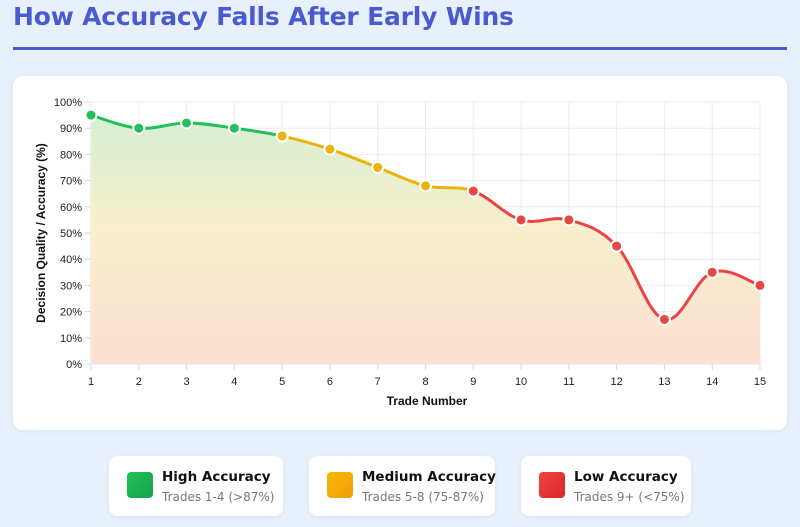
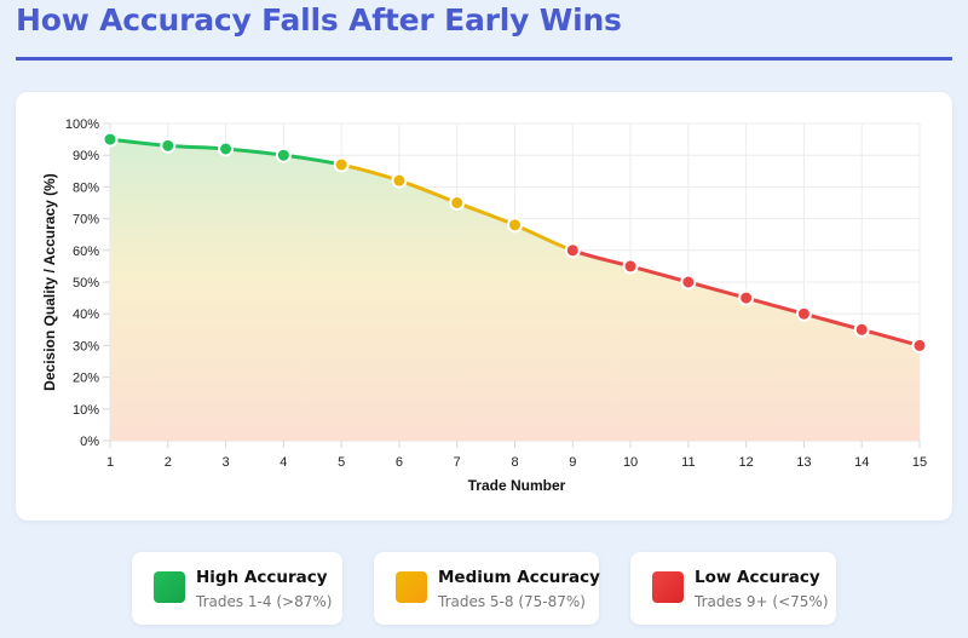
2: 90% -> 93%
9: 66% -> 60%
11: 55% -> 50%
13: 17% -> 40%
